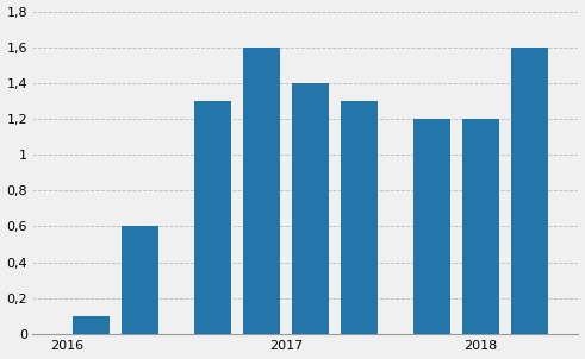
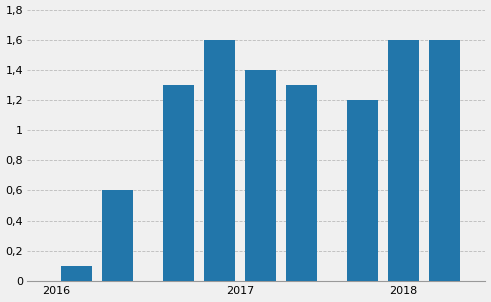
2018: 1,2 -> 1,6
